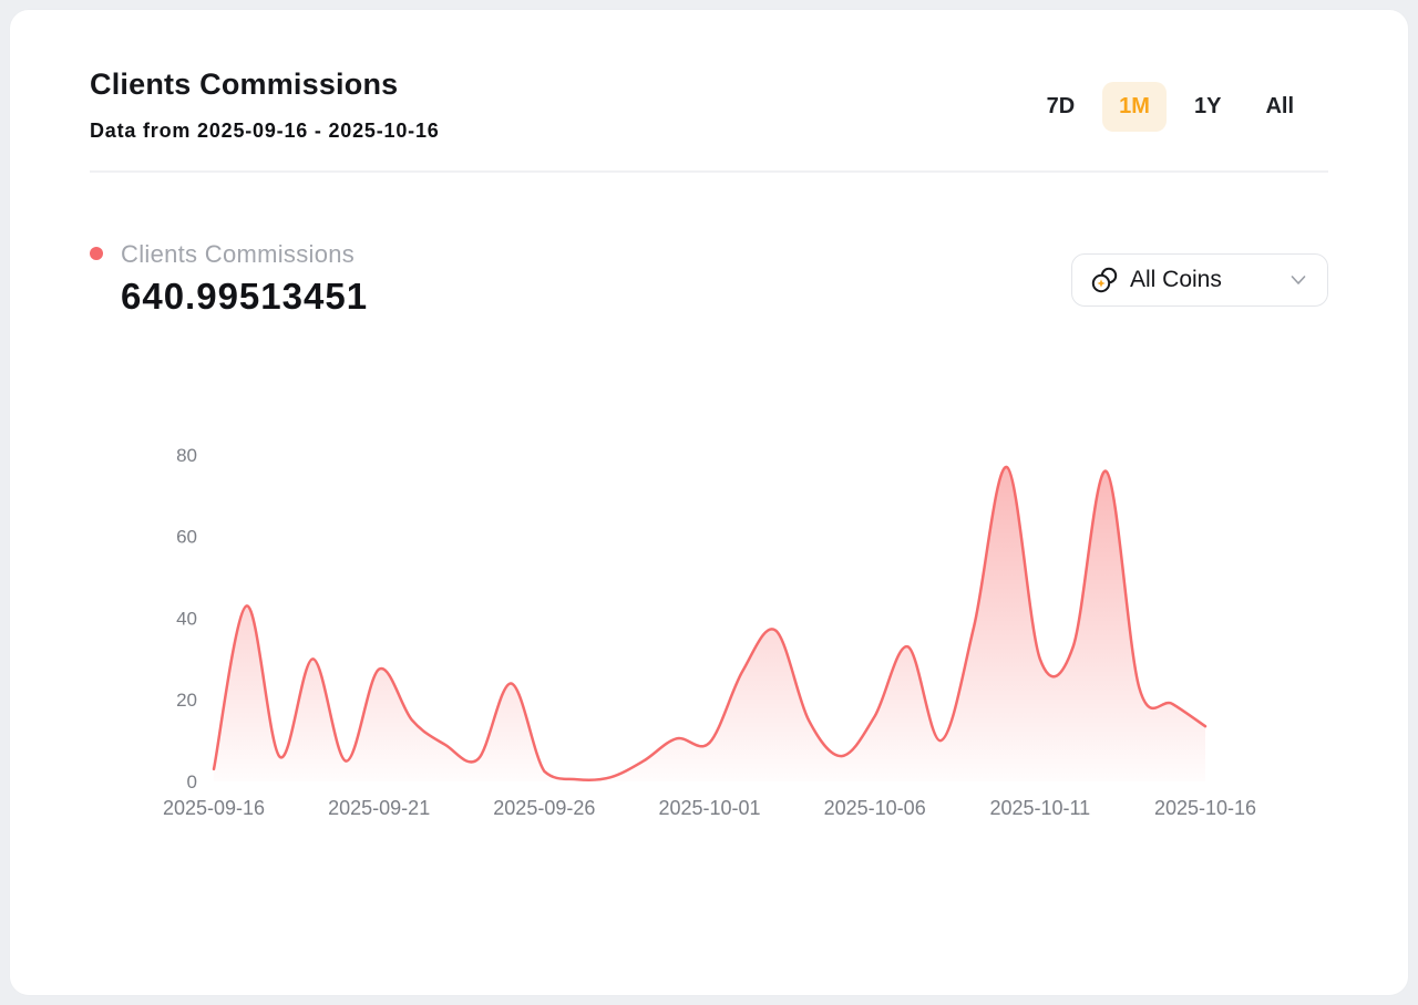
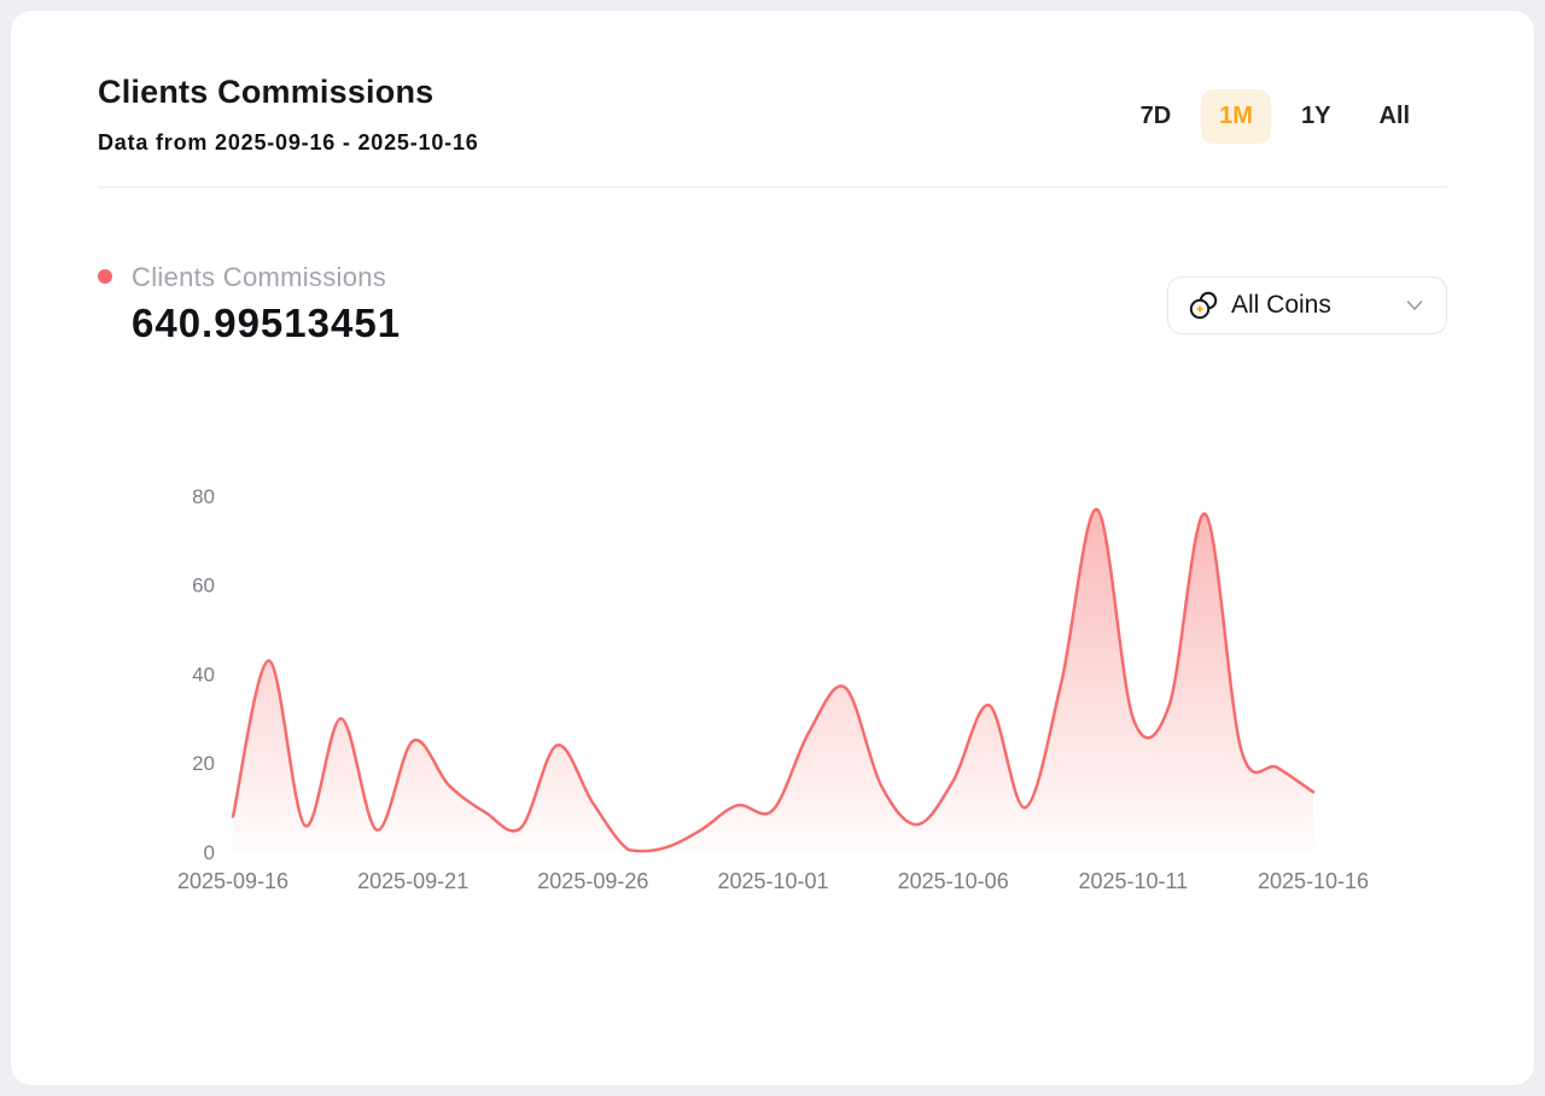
2025-09-16: 3 -> 8
2025-09-21: 28 -> 25
2025-09-26: 2 -> 11
